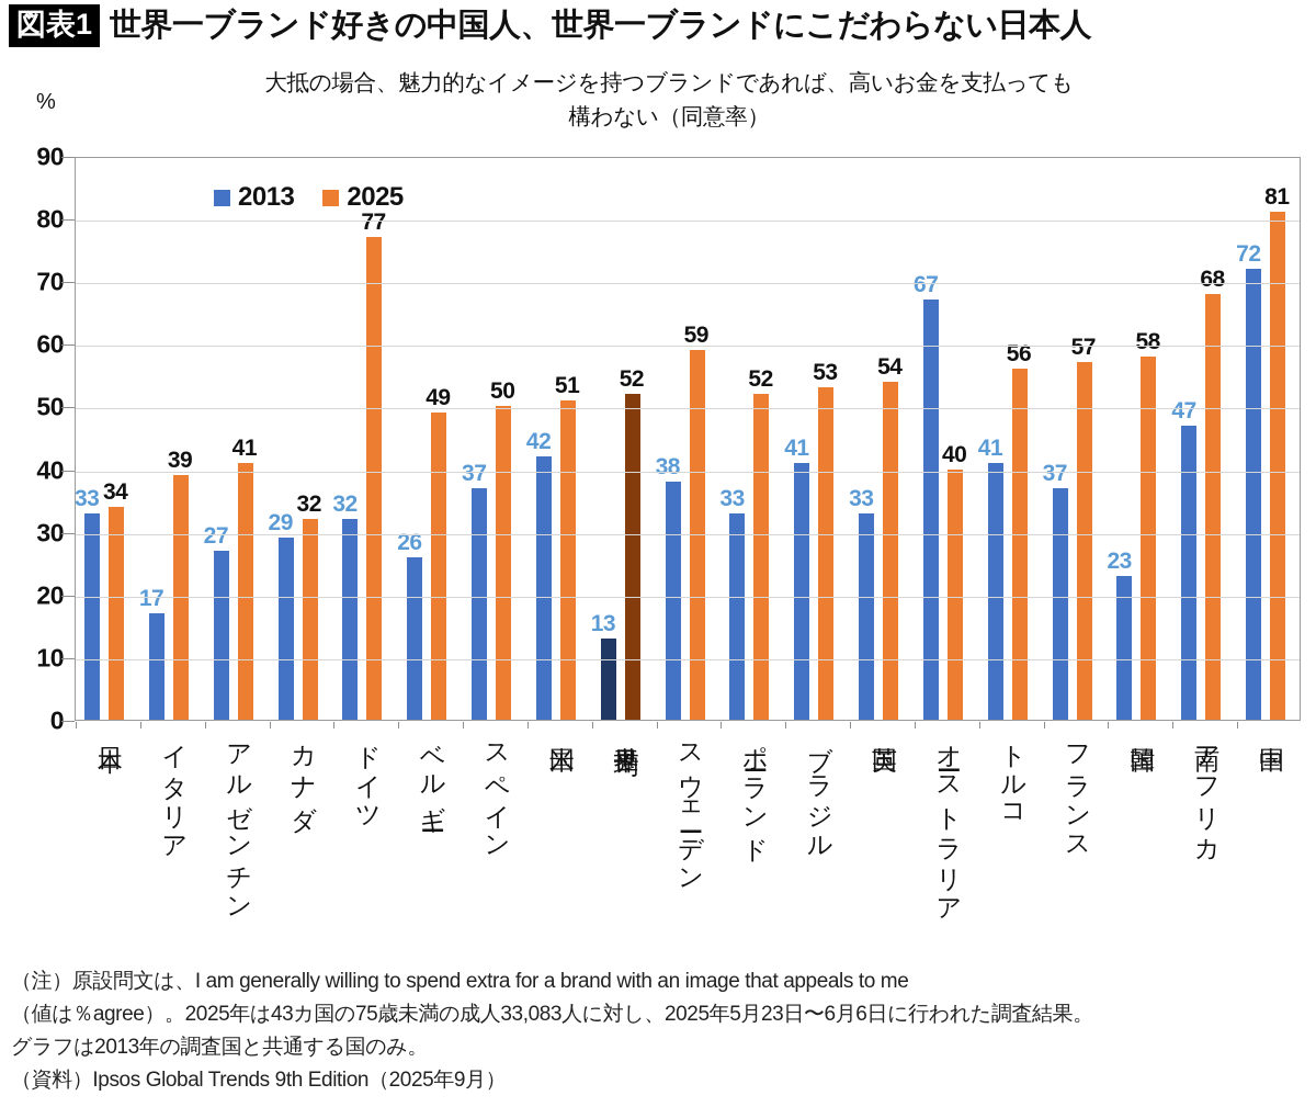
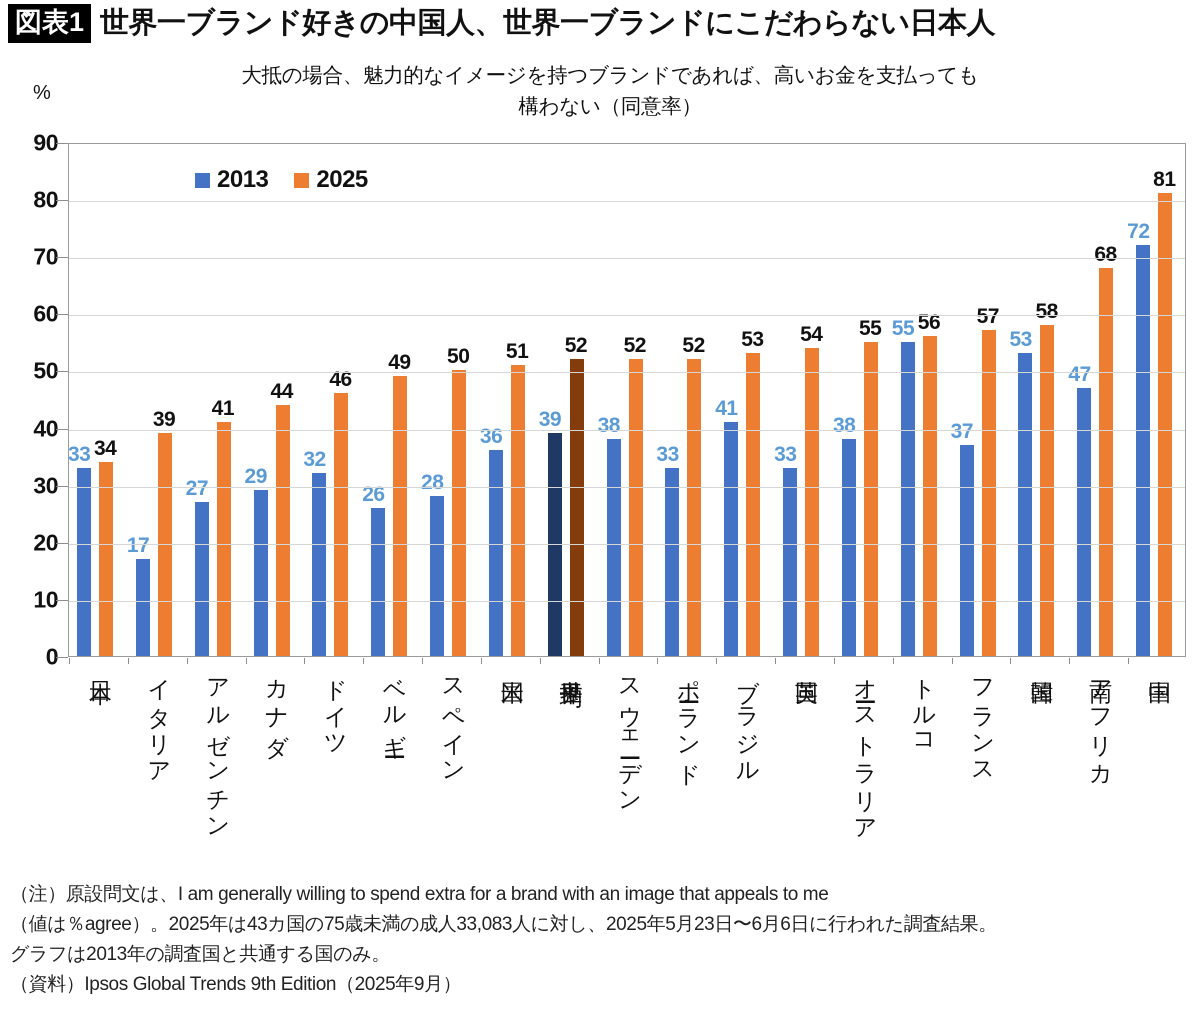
2025/カナダ: 32 -> 44
2025/ドイツ: 77 -> 46
2013/スペイン: 37 -> 28
2013/米国: 42 -> 36
2013/世界平均: 13 -> 39
2025/スウェーデン: 59 -> 52
2013/オーストラリア: 67 -> 38
2025/オーストラリア: 40 -> 55
2013/トルコ: 41 -> 55
2013/韓国: 23 -> 53
